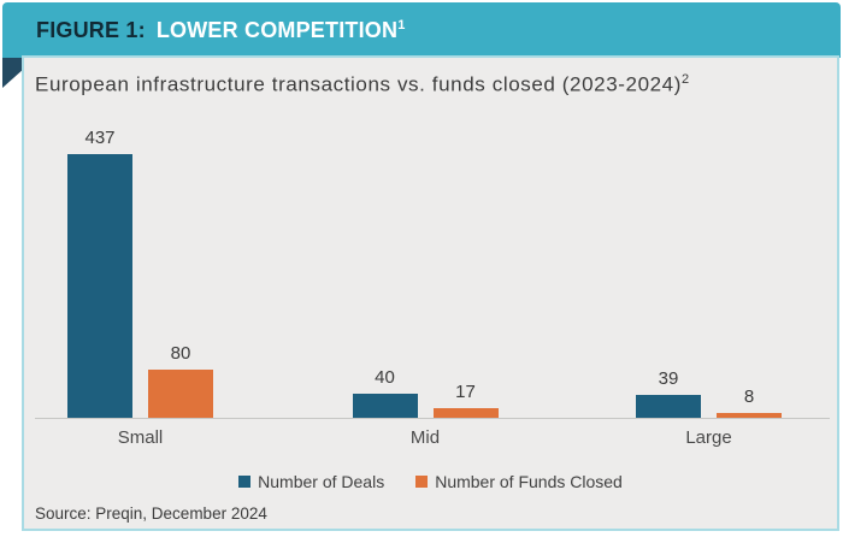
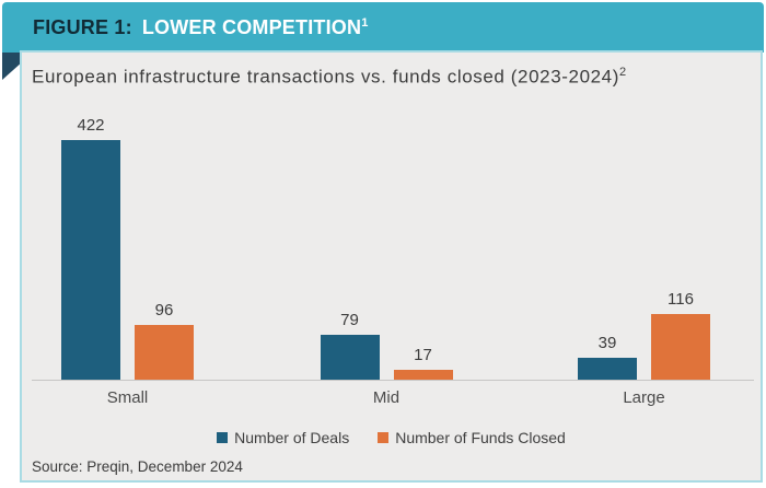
Number of Deals/Small: 437 -> 422
Number of Funds Closed/Small: 80 -> 96
Number of Deals/Mid: 40 -> 79
Number of Funds Closed/Large: 8 -> 116
